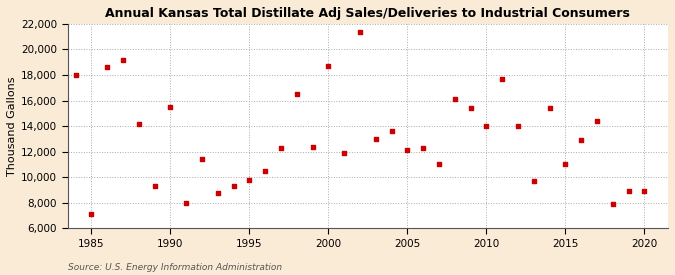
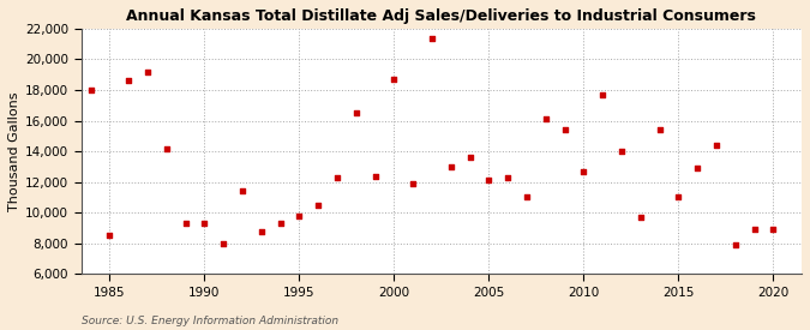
1985: 7,100 -> 8,500
1990: 15,500 -> 9,300
2010: 14,000 -> 12,700
